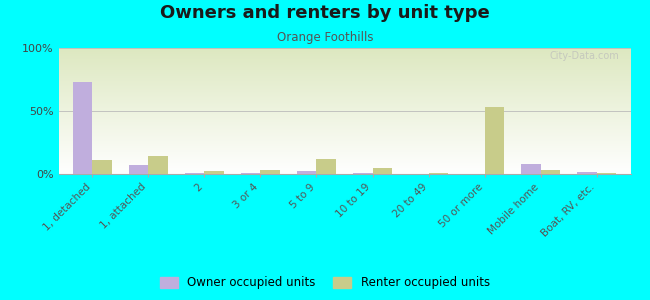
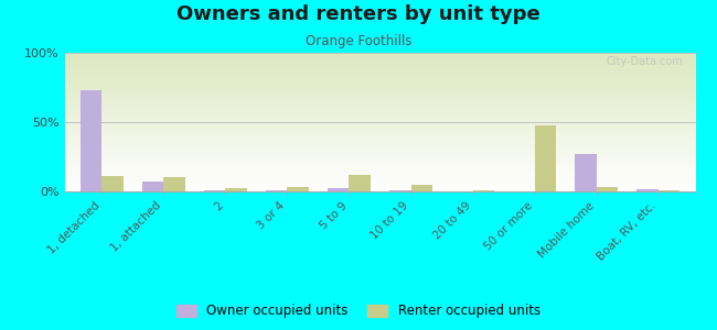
Renter occupied units/1, attached: 14% -> 10%
Renter occupied units/50 or more: 53% -> 48%
Owner occupied units/Mobile home: 8% -> 27%
